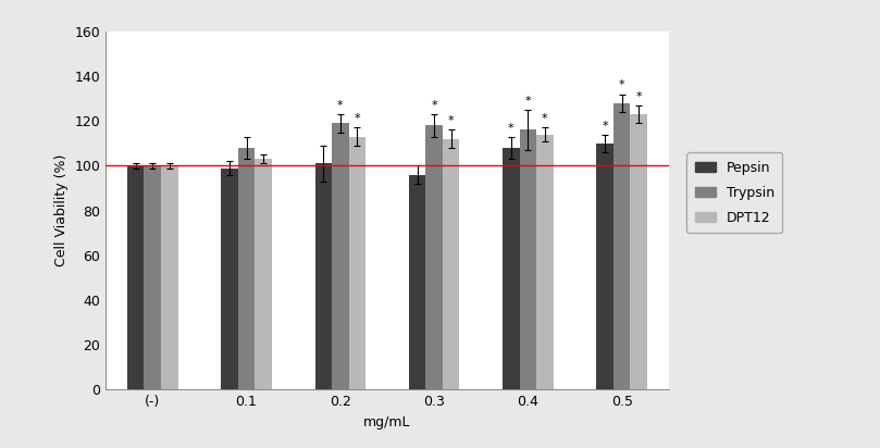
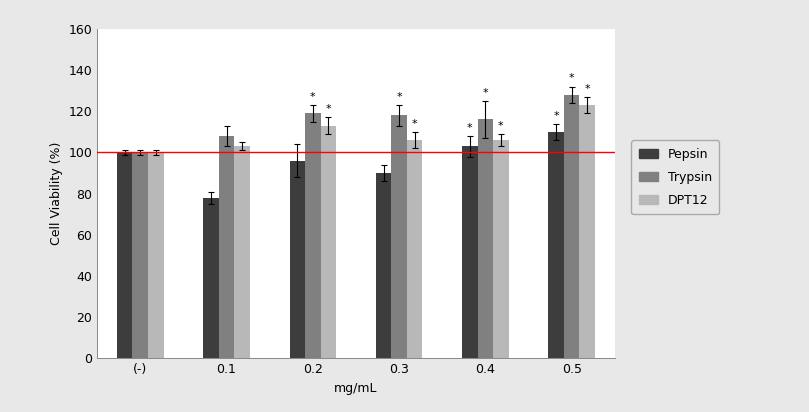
Pepsin/0.1: 99 -> 78
Pepsin/0.2: 101 -> 96
Pepsin/0.3: 96 -> 90
DPT12/0.3: 112 -> 106
Pepsin/0.4: 108 -> 103
DPT12/0.4: 114 -> 106
